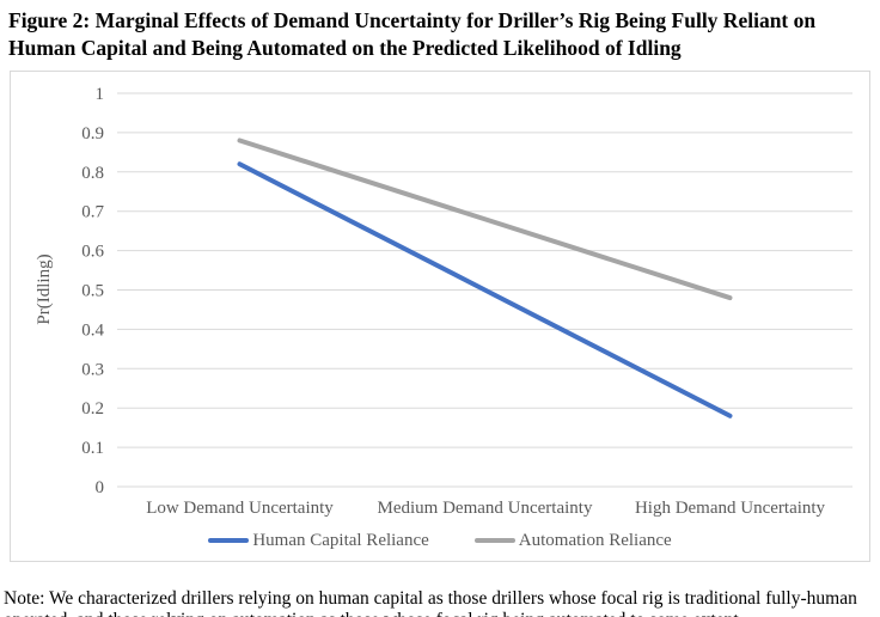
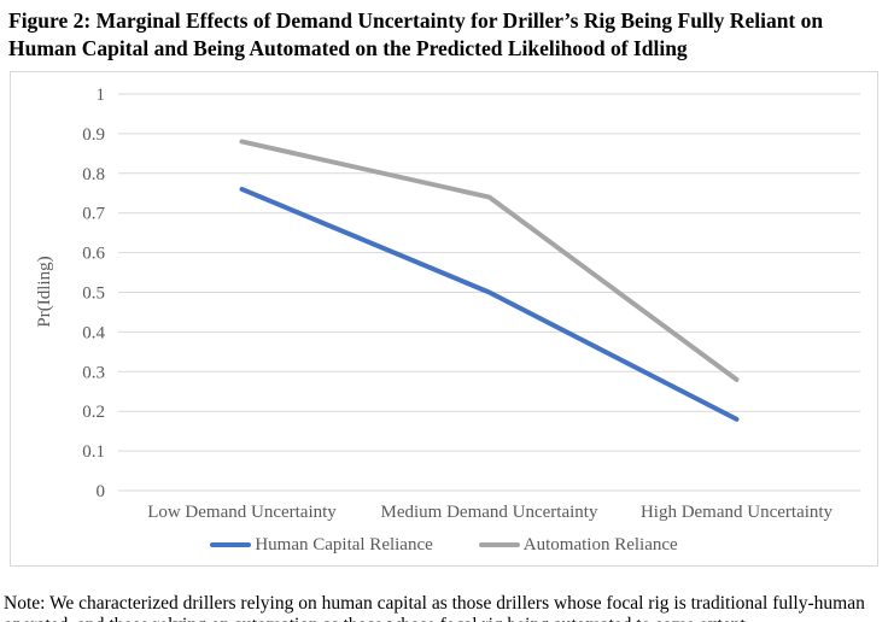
Human Capital Reliance/Low Demand Uncertainty: 0.82 -> 0.76
Automation Reliance/Medium Demand Uncertainty: 0.68 -> 0.74
Automation Reliance/High Demand Uncertainty: 0.48 -> 0.28
